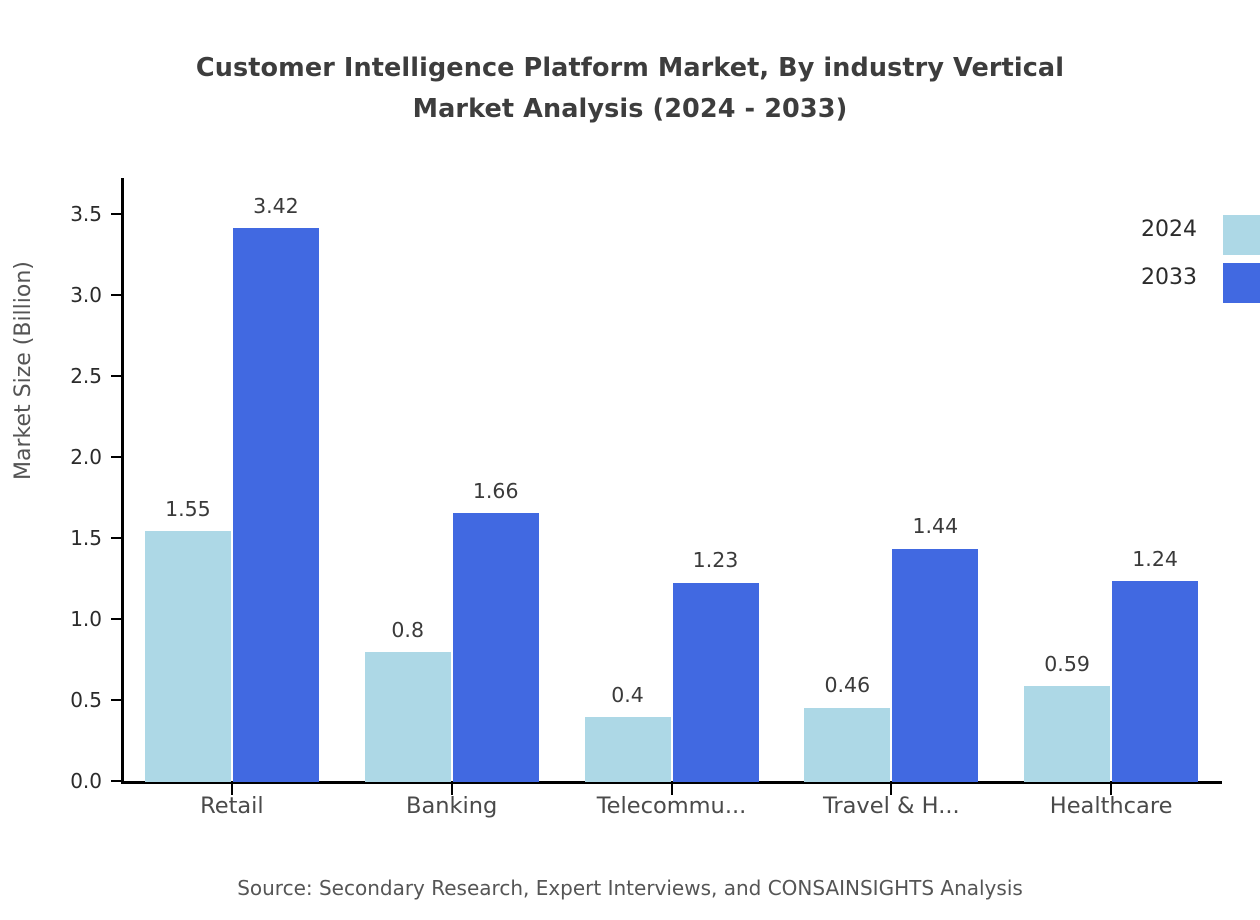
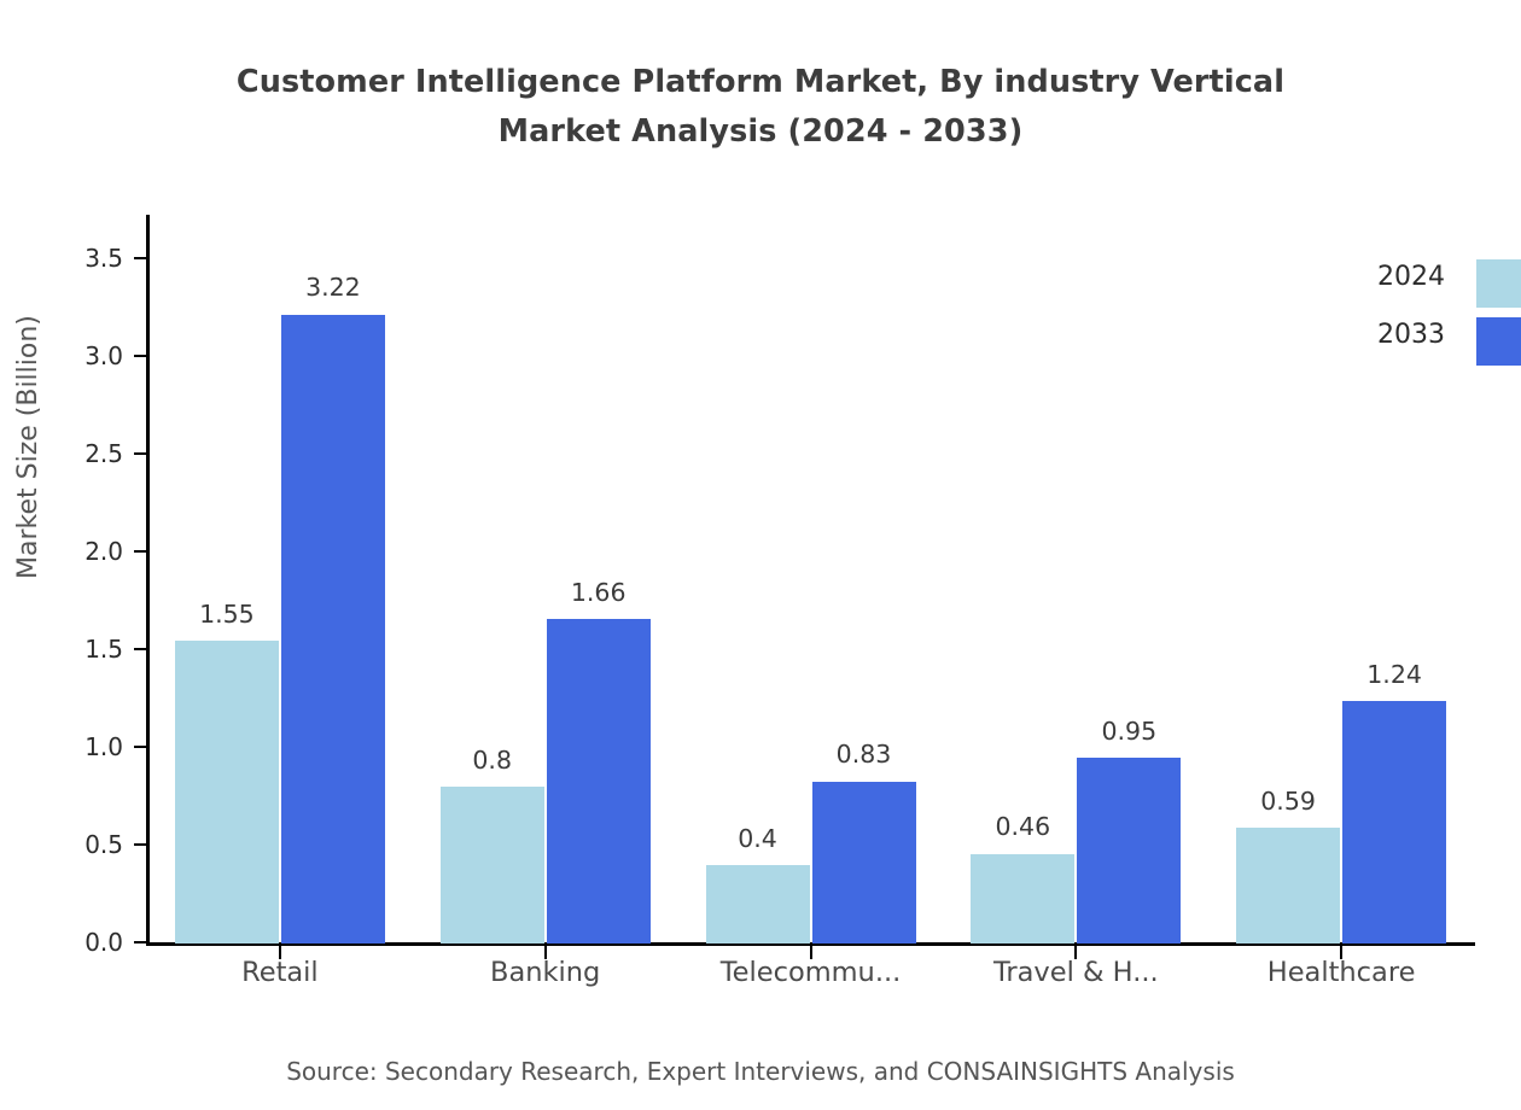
2033/Retail: 3.42 -> 3.22
2033/Telecommu...: 1.23 -> 0.83
2033/Travel & H...: 1.44 -> 0.95
